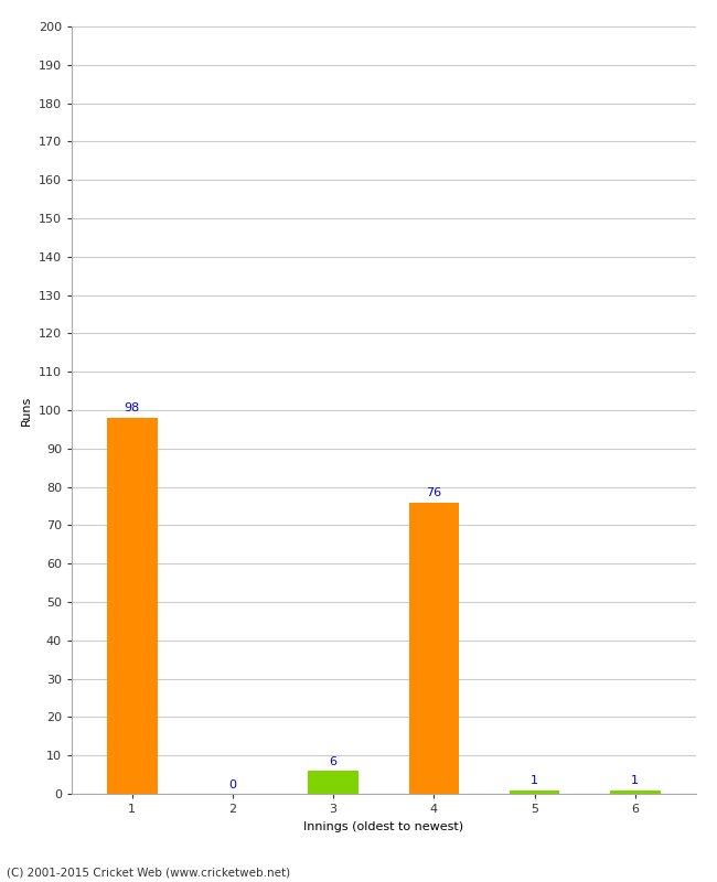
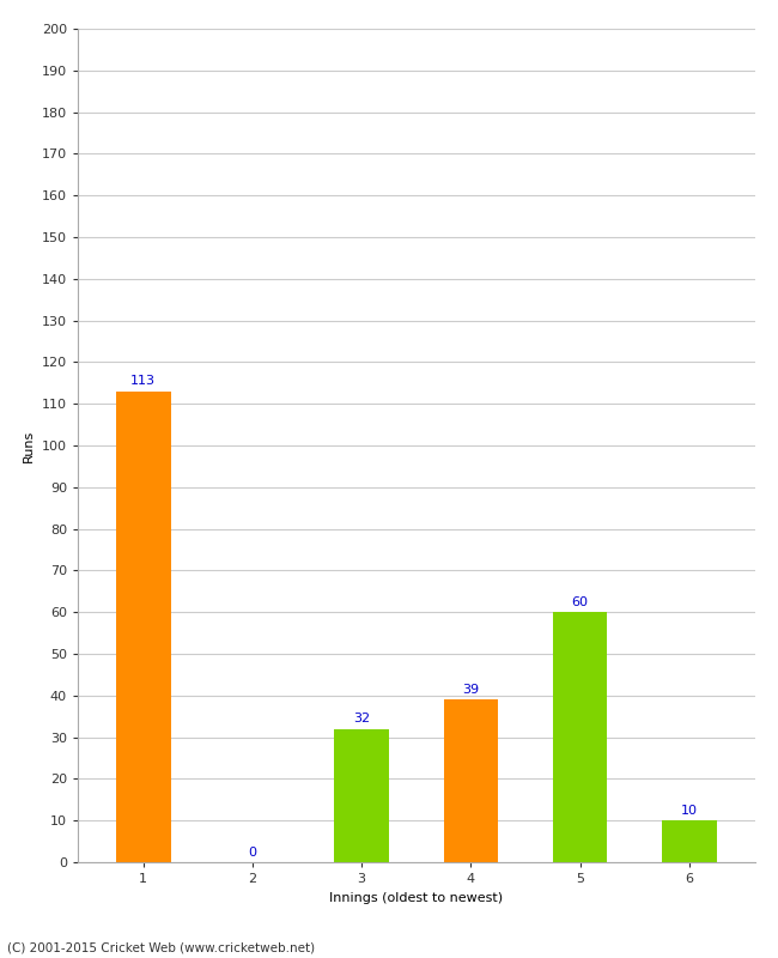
1: 98 -> 113
3: 6 -> 32
4: 76 -> 39
5: 1 -> 60
6: 1 -> 10
